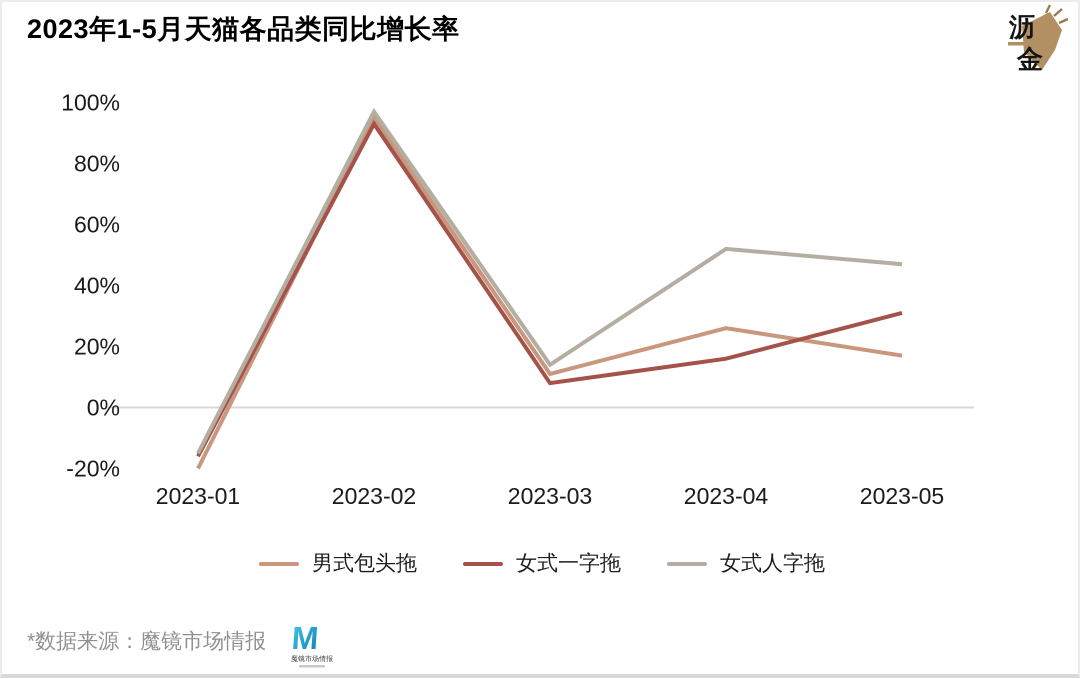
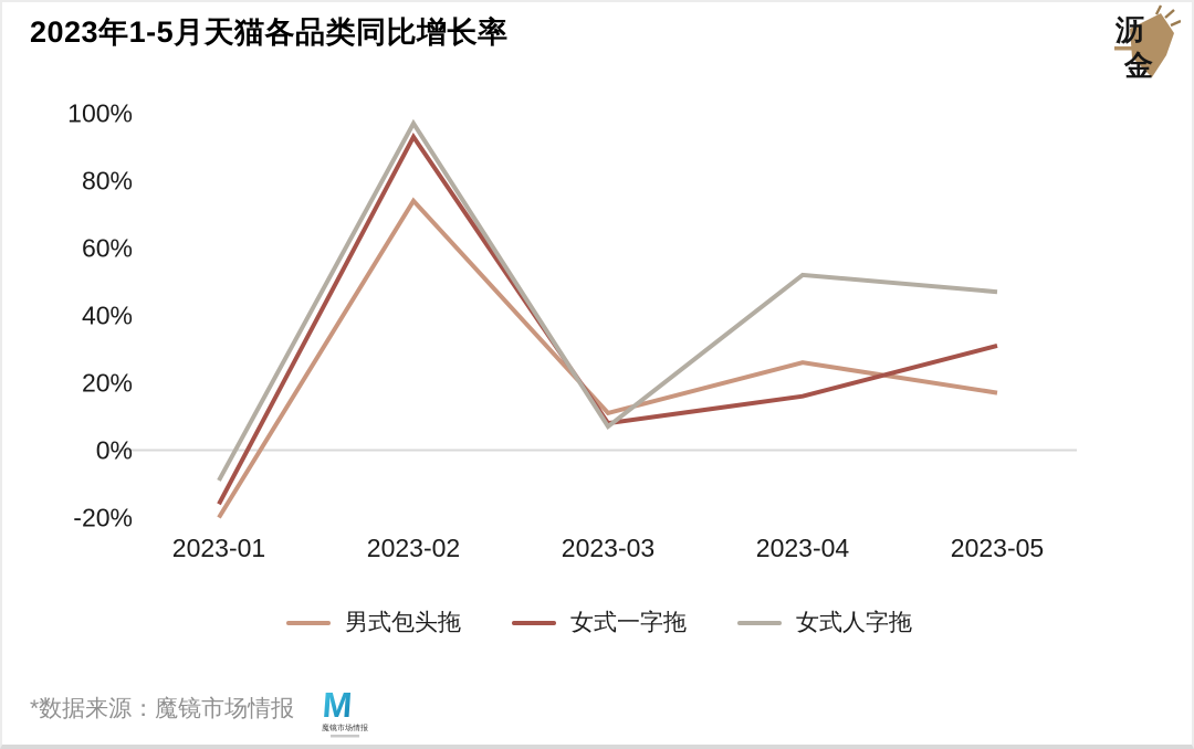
女式人字拖/2023-01: -15% -> -9%
男式包头拖/2023-02: 95% -> 74%
女式人字拖/2023-03: 14% -> 7%
